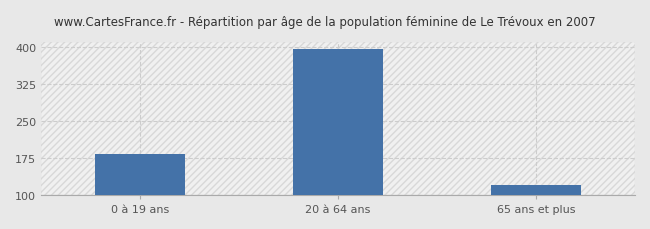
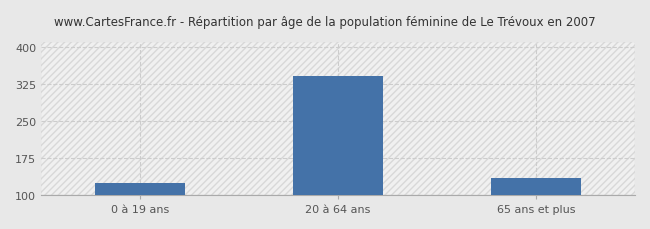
0 à 19 ans: 183 -> 125
20 à 64 ans: 396 -> 340
65 ans et plus: 120 -> 135
